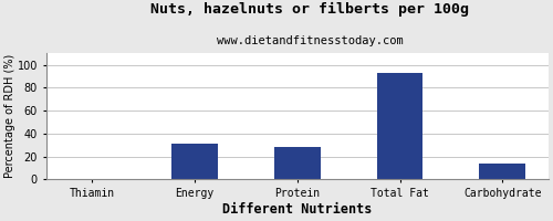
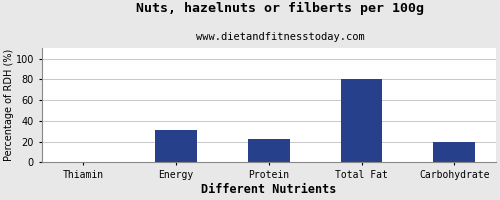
Protein: 28 -> 23
Total Fat: 93 -> 80
Carbohydrate: 14 -> 20
